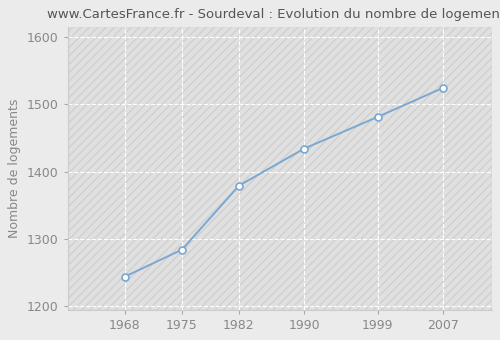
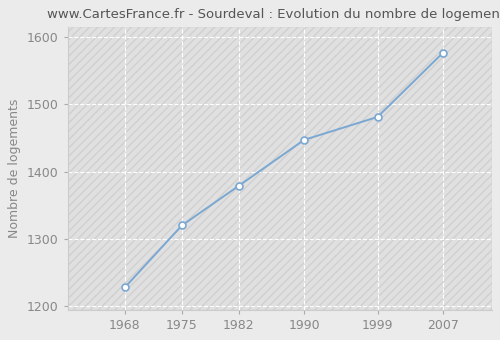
1968: 1244 -> 1228
1975: 1284 -> 1320
1990: 1434 -> 1447
2007: 1524 -> 1576
